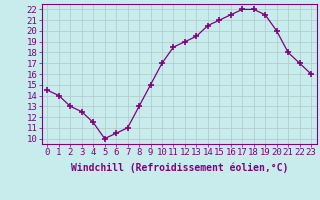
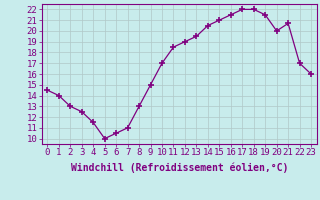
21: 18.0 -> 20.7
